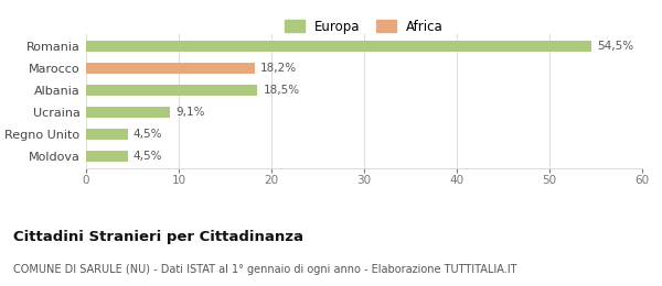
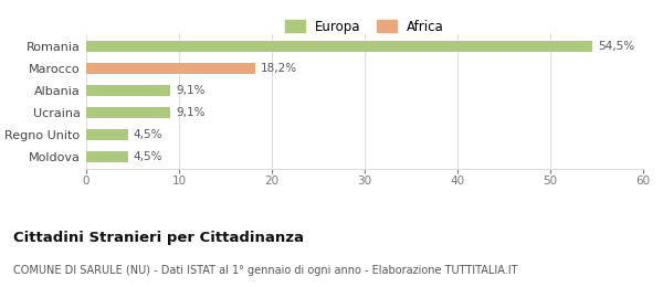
Albania: 18,5% -> 9,1%
